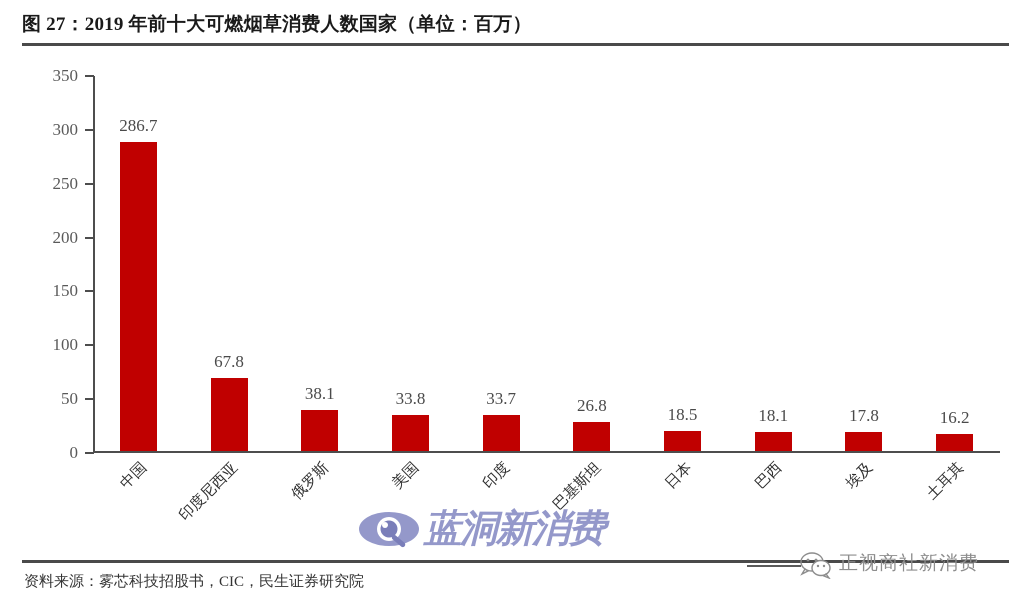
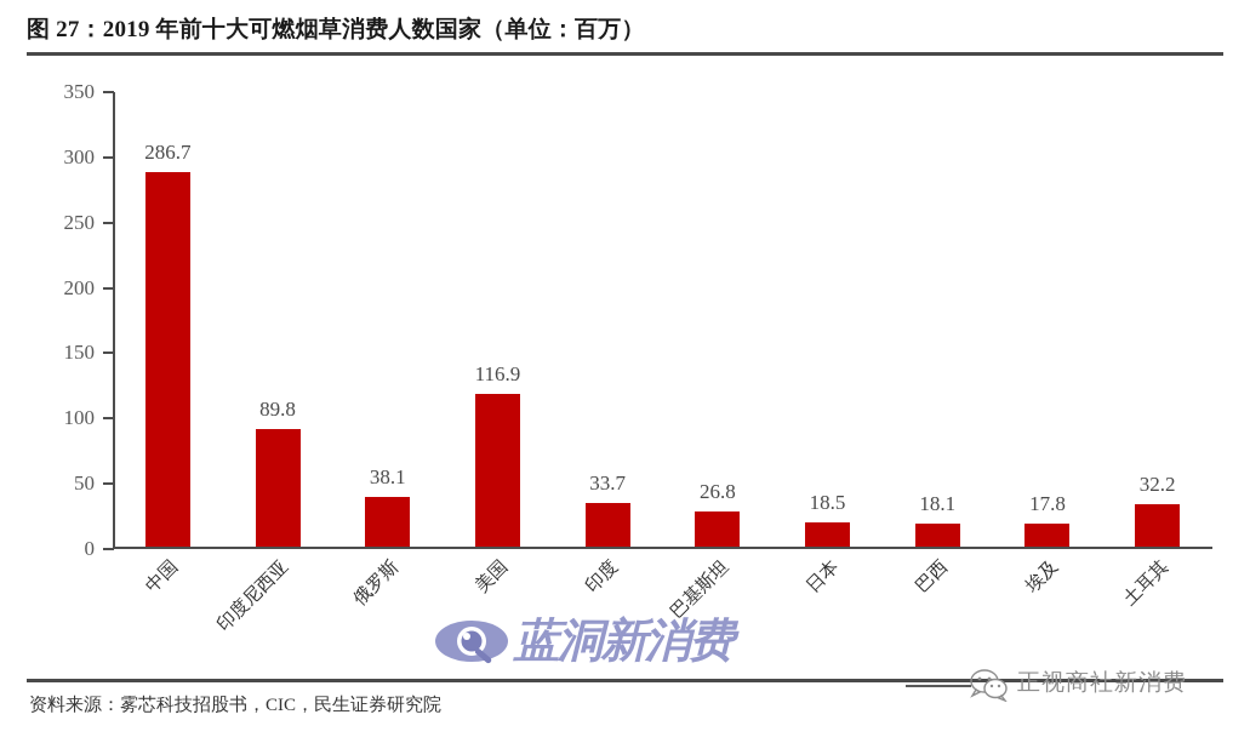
印度尼西亚: 67.8 -> 89.8
美国: 33.8 -> 116.9
土耳其: 16.2 -> 32.2
